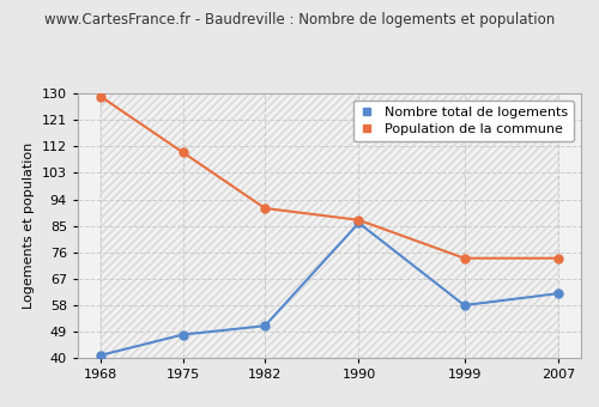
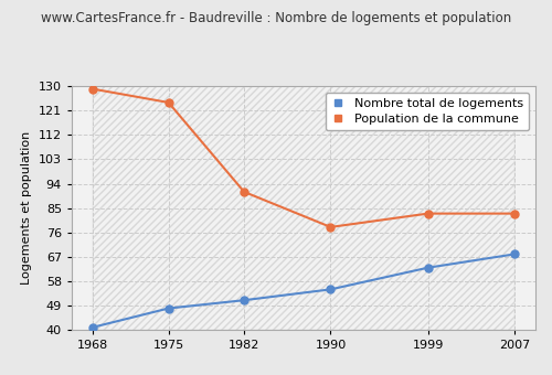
Population de la commune/1975: 110 -> 124
Nombre total de logements/1990: 86 -> 55
Population de la commune/1990: 87 -> 78
Nombre total de logements/1999: 58 -> 63
Population de la commune/1999: 74 -> 83
Nombre total de logements/2007: 62 -> 68
Population de la commune/2007: 74 -> 83
